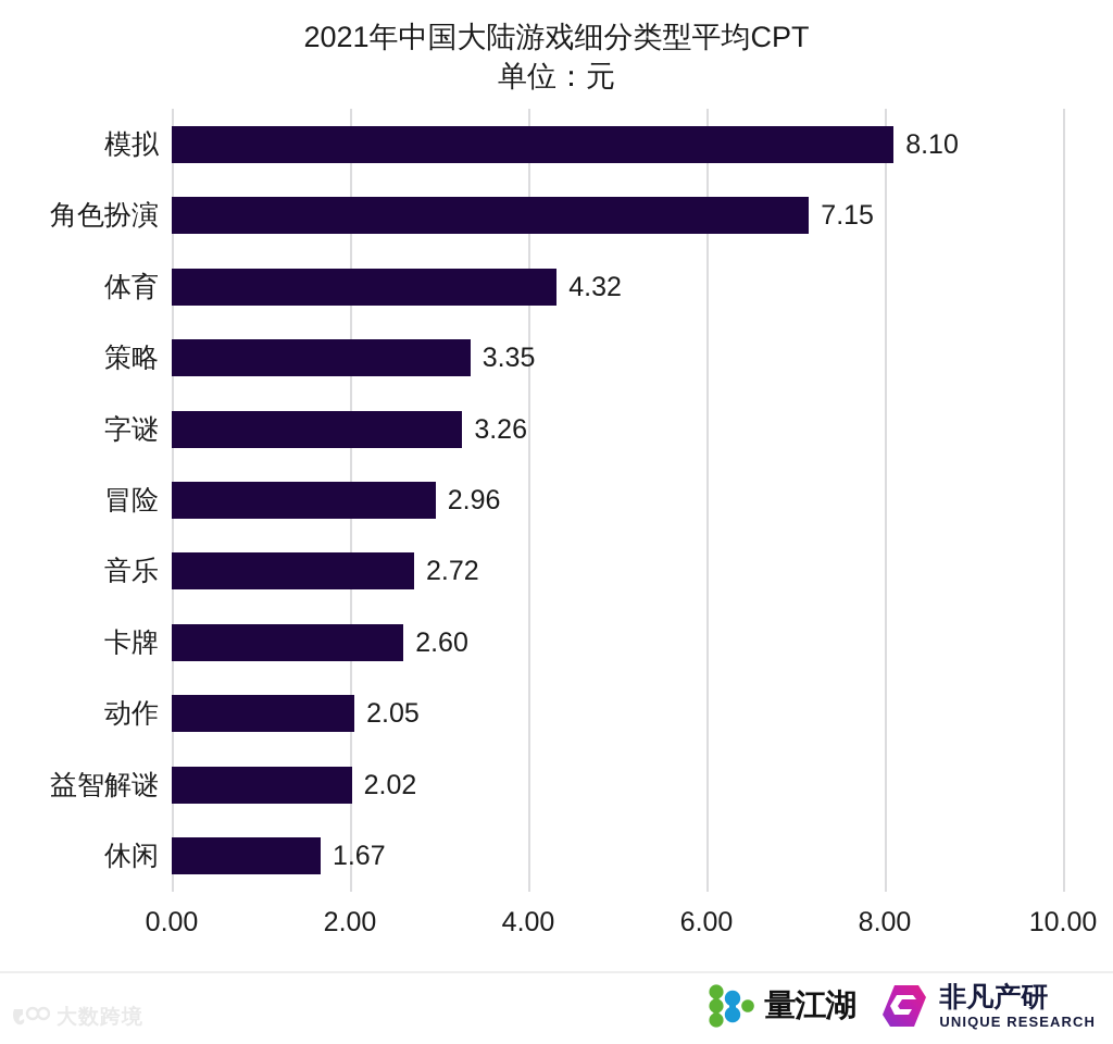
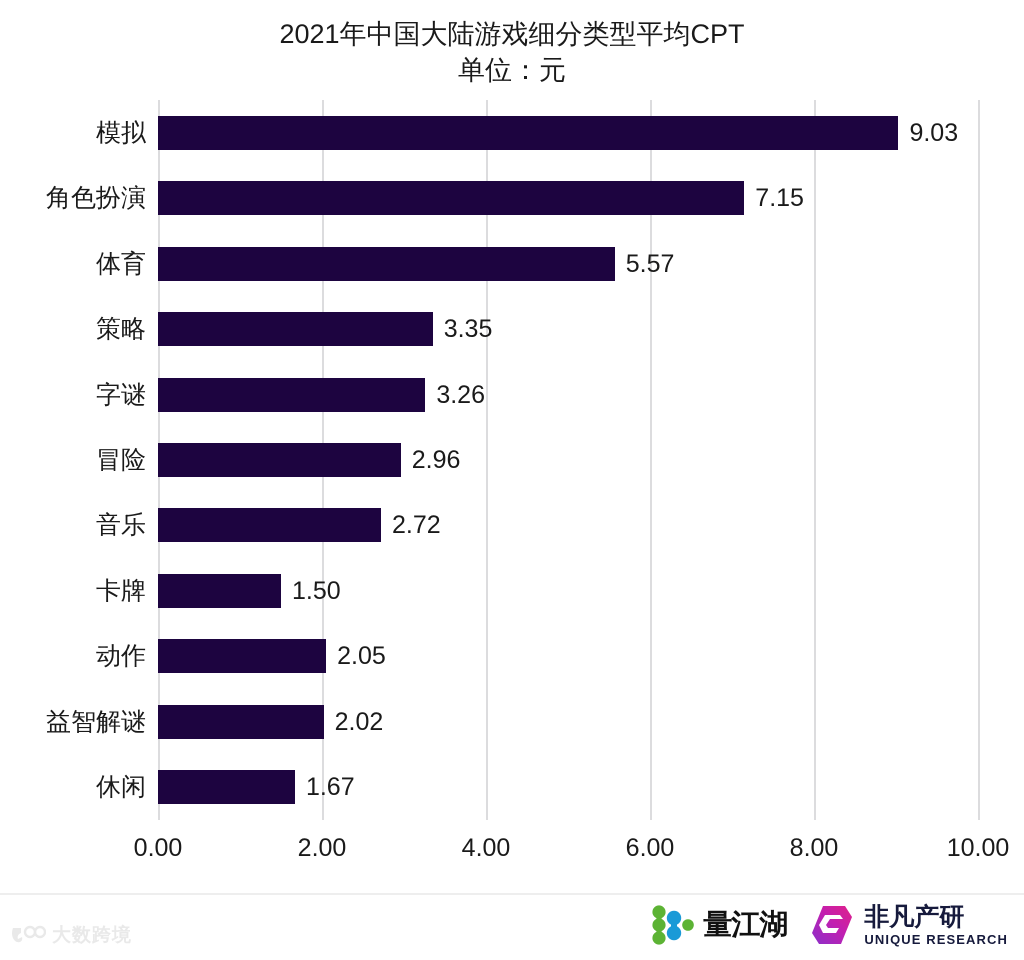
模拟: 8.10 -> 9.03
体育: 4.32 -> 5.57
卡牌: 2.60 -> 1.50
